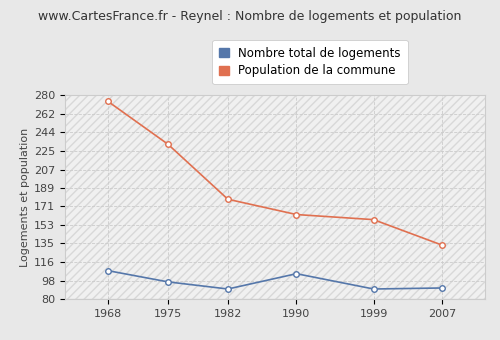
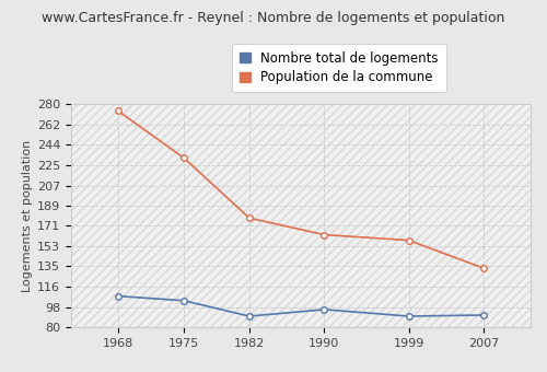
Nombre total de logements/1975: 97 -> 104
Nombre total de logements/1990: 105 -> 96
